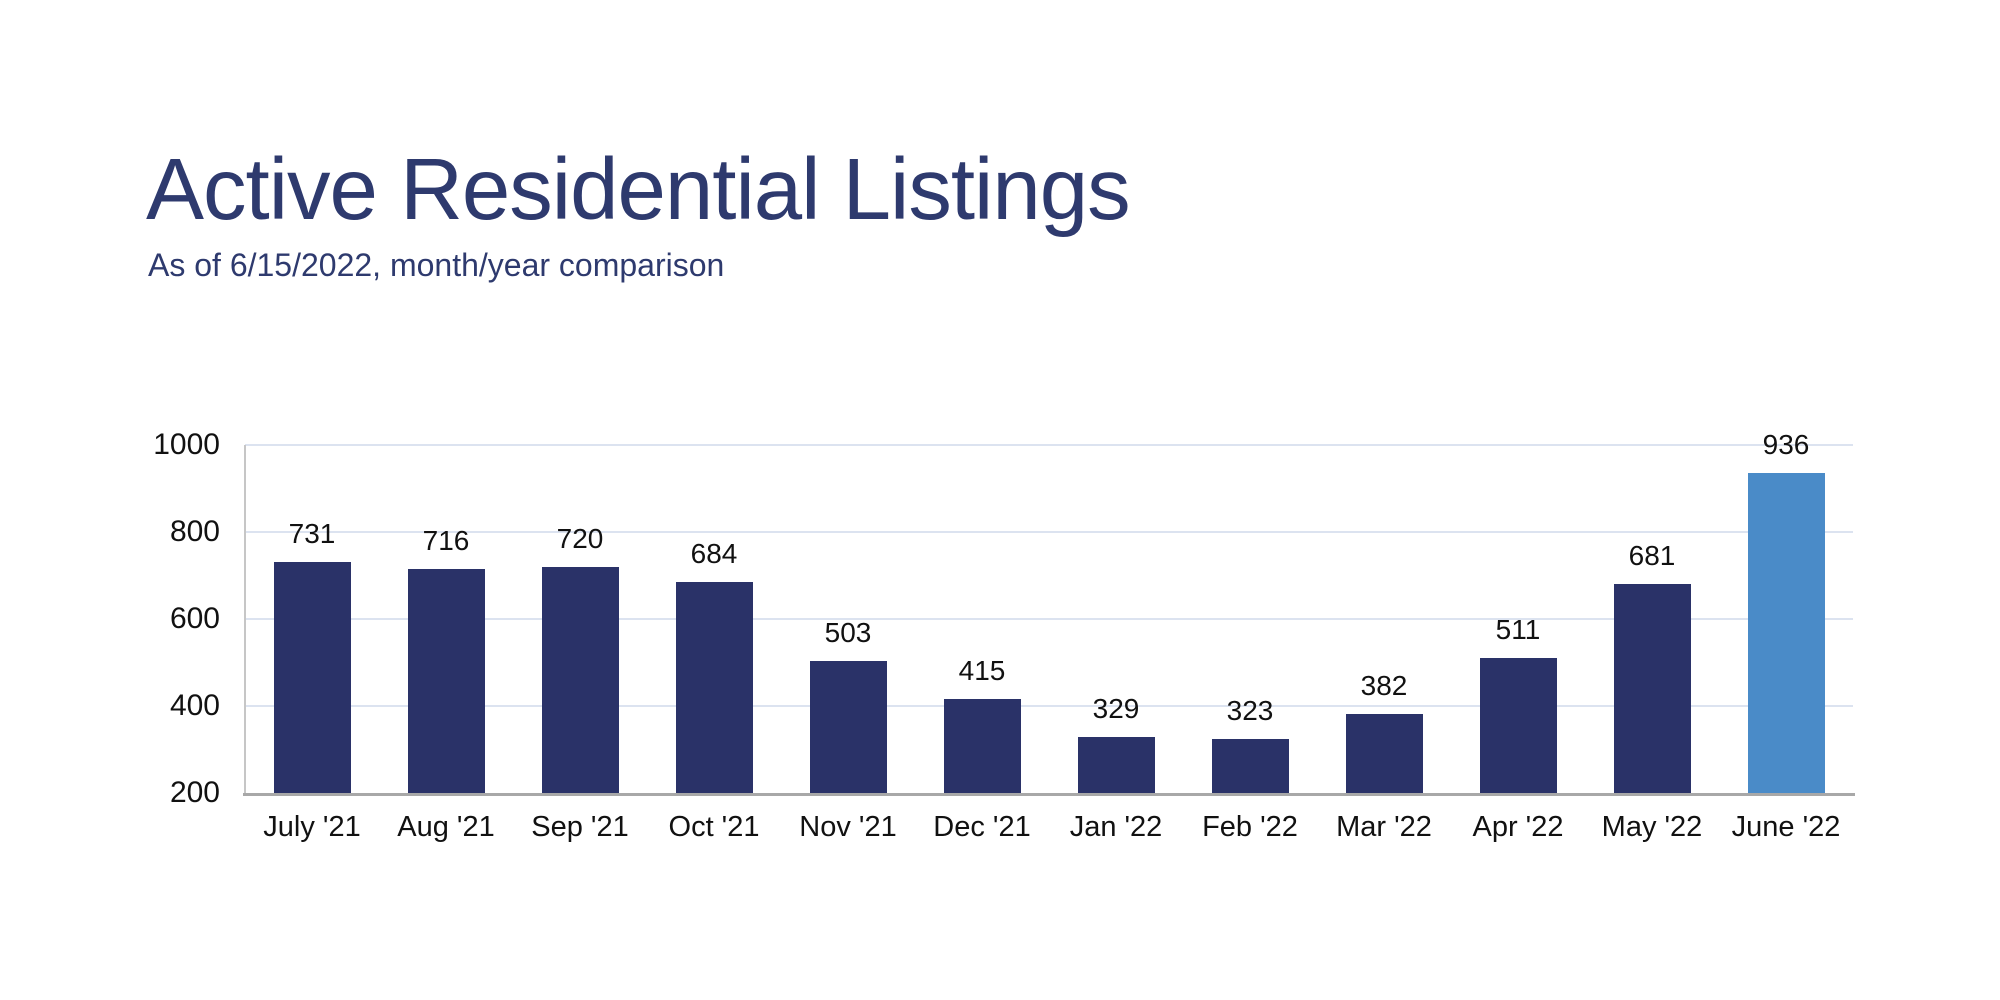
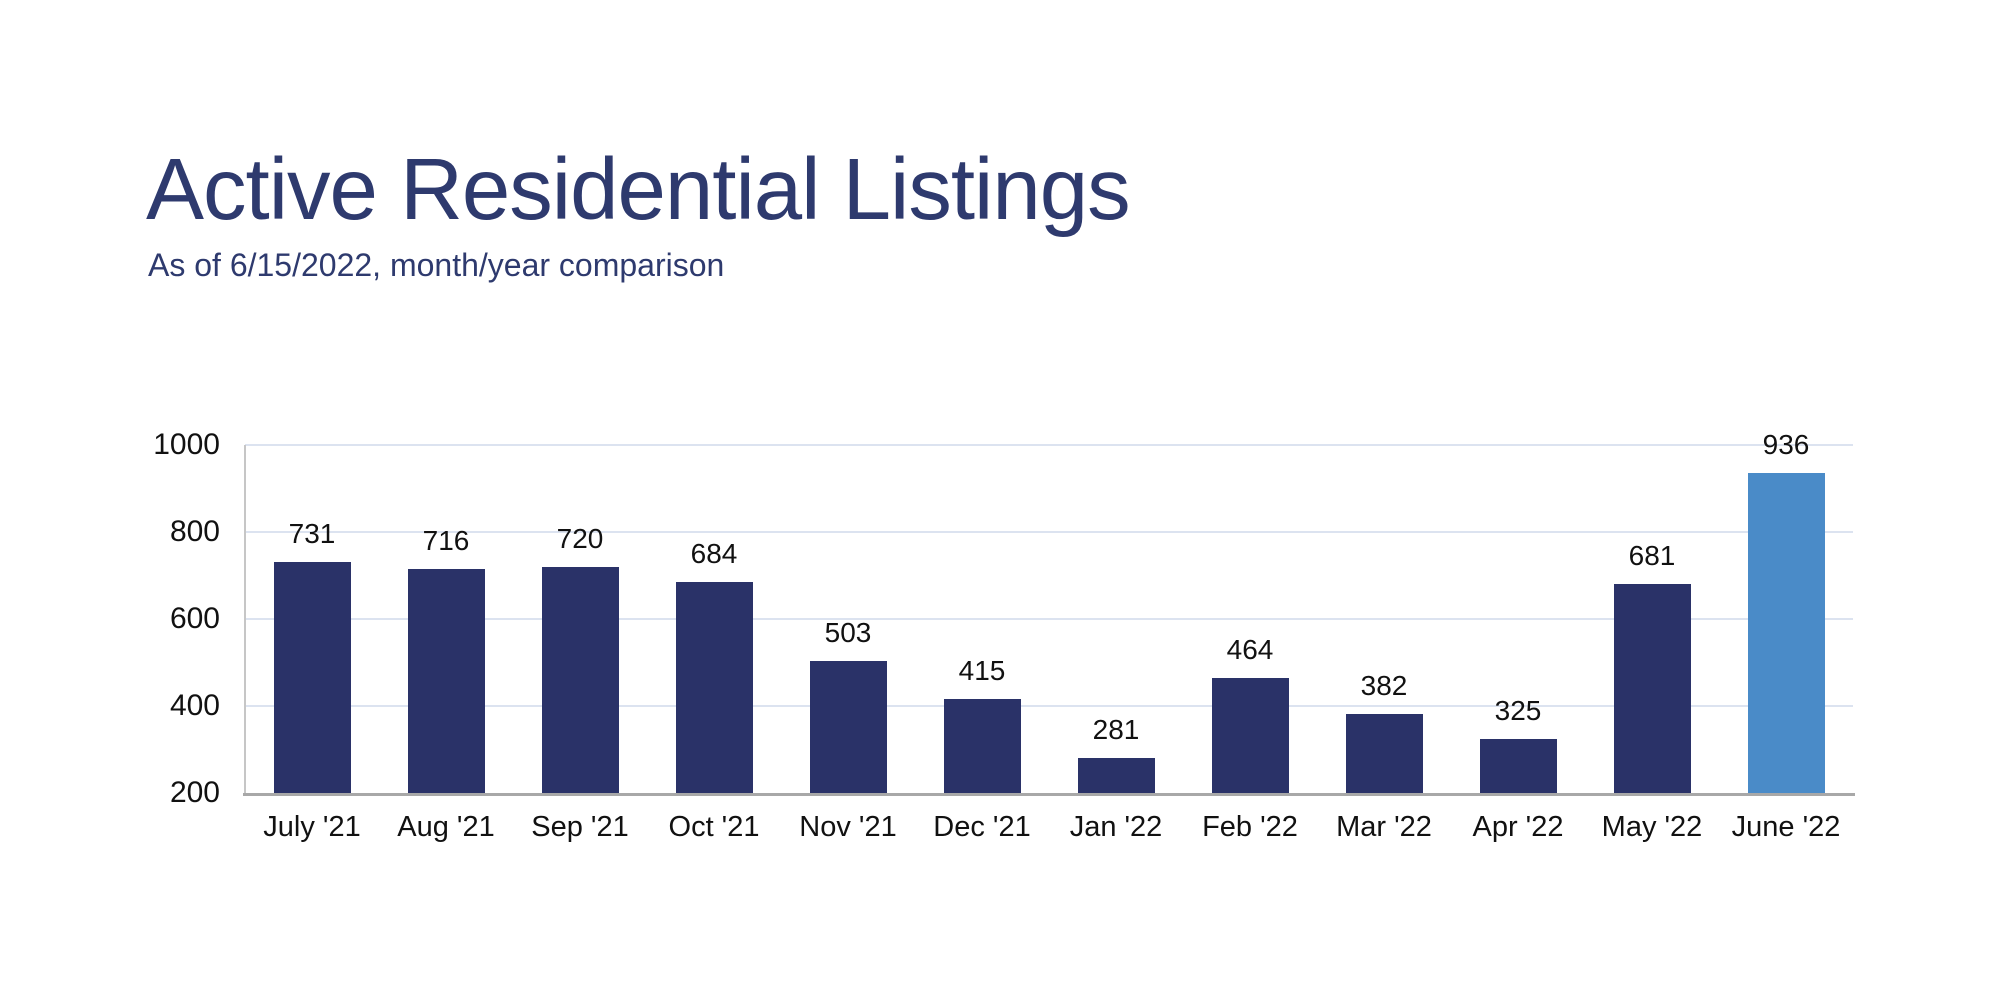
Jan '22: 329 -> 281
Feb '22: 323 -> 464
Apr '22: 511 -> 325
